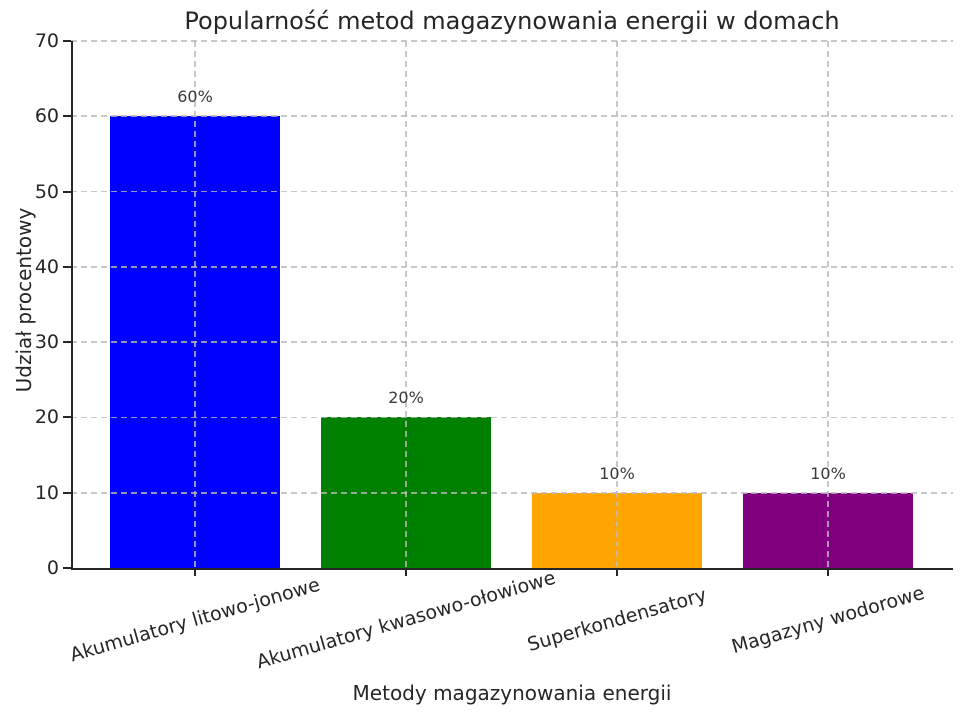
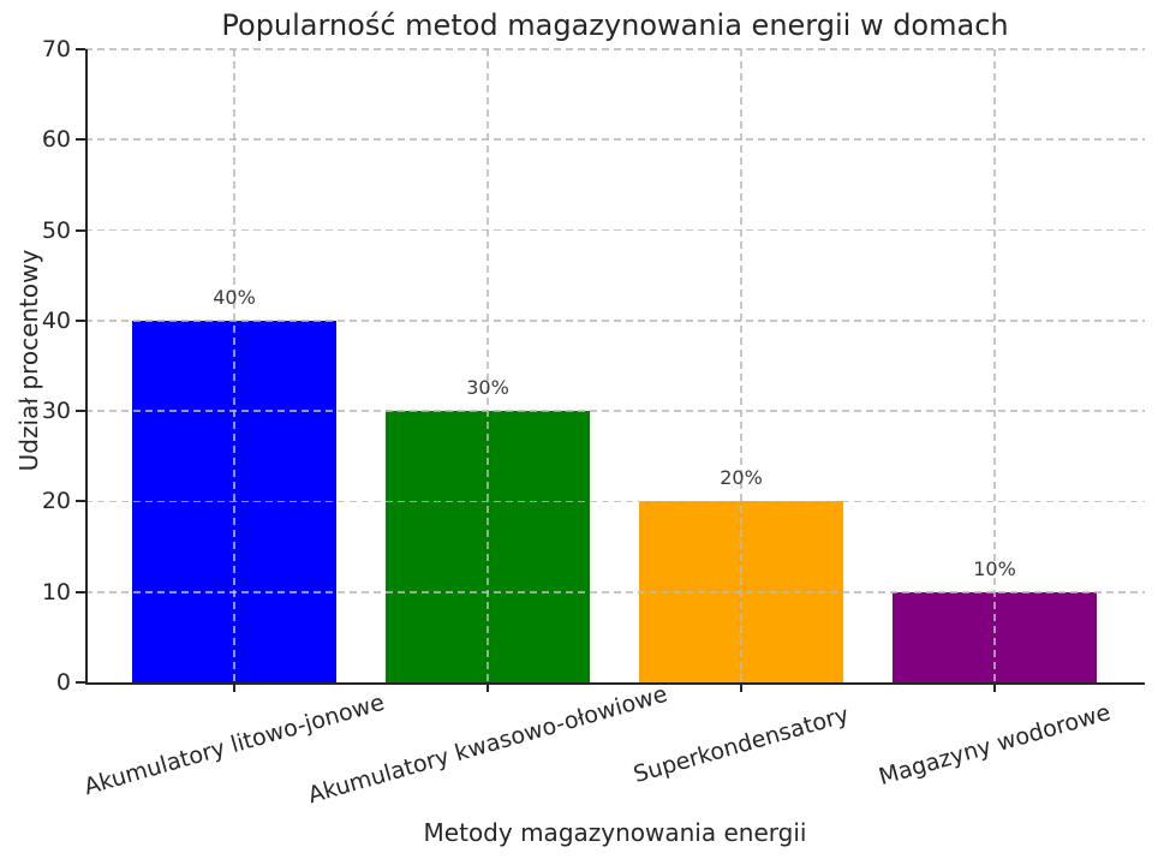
Akumulatory litowo-jonowe: 60% -> 40%
Akumulatory kwasowo-ołowiowe: 20% -> 30%
Superkondensatory: 10% -> 20%
